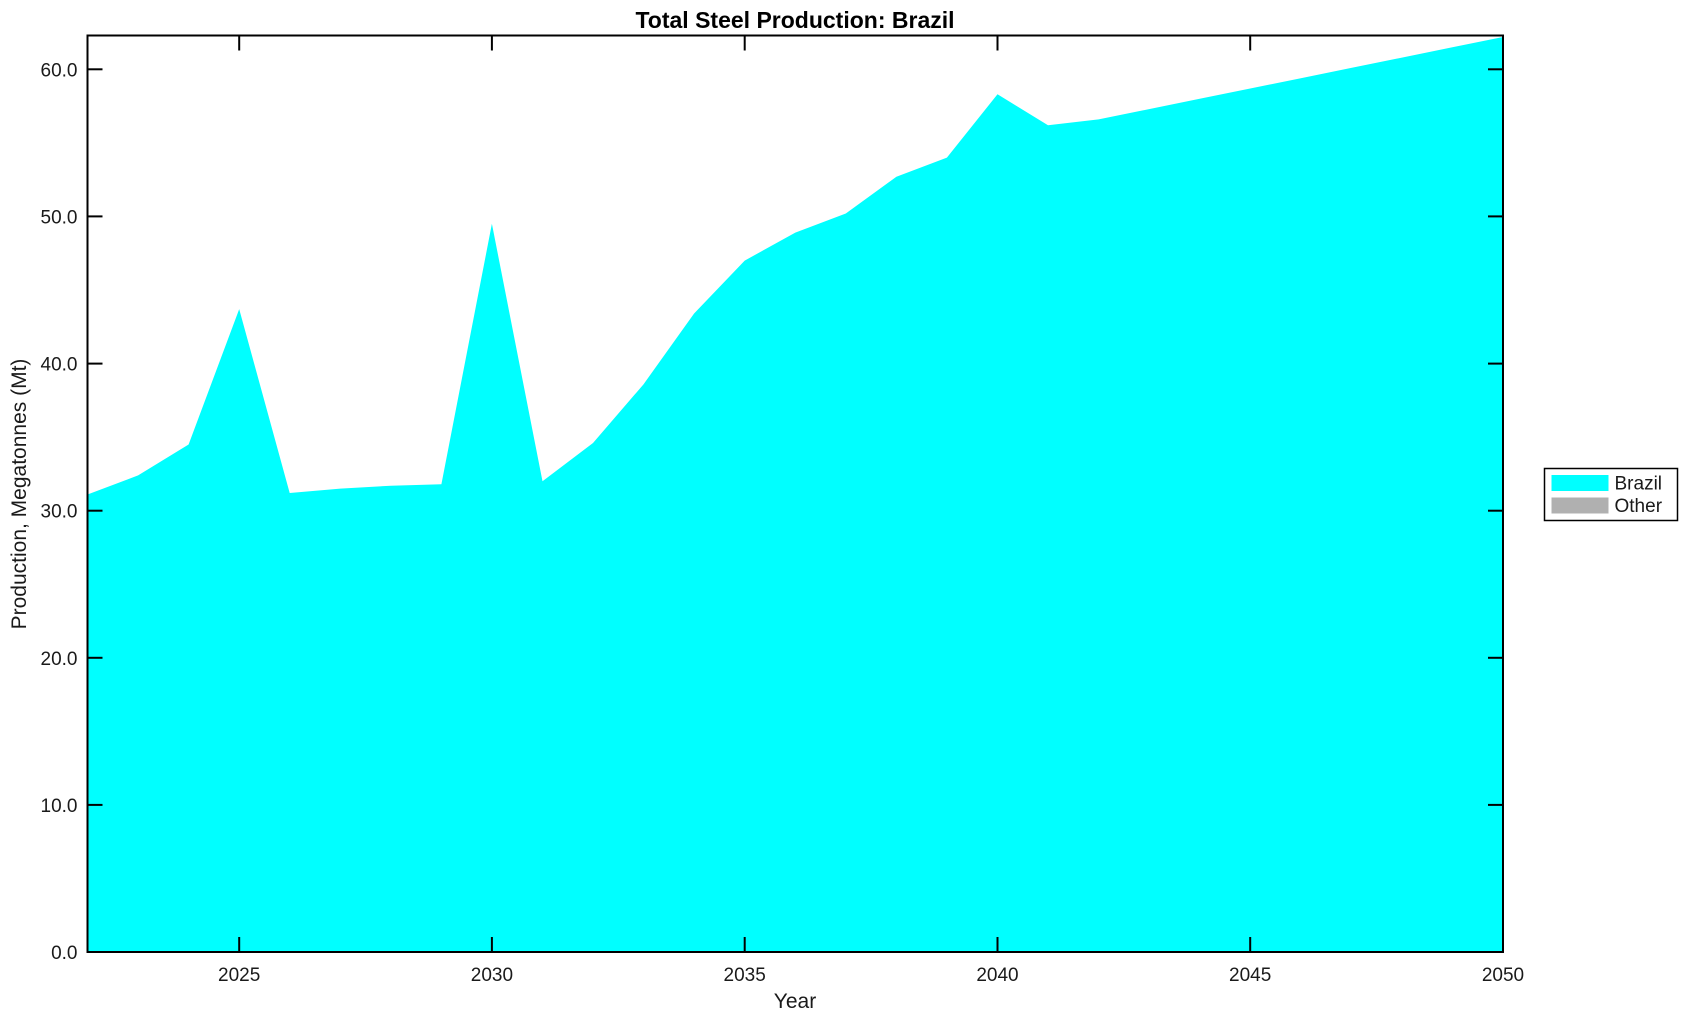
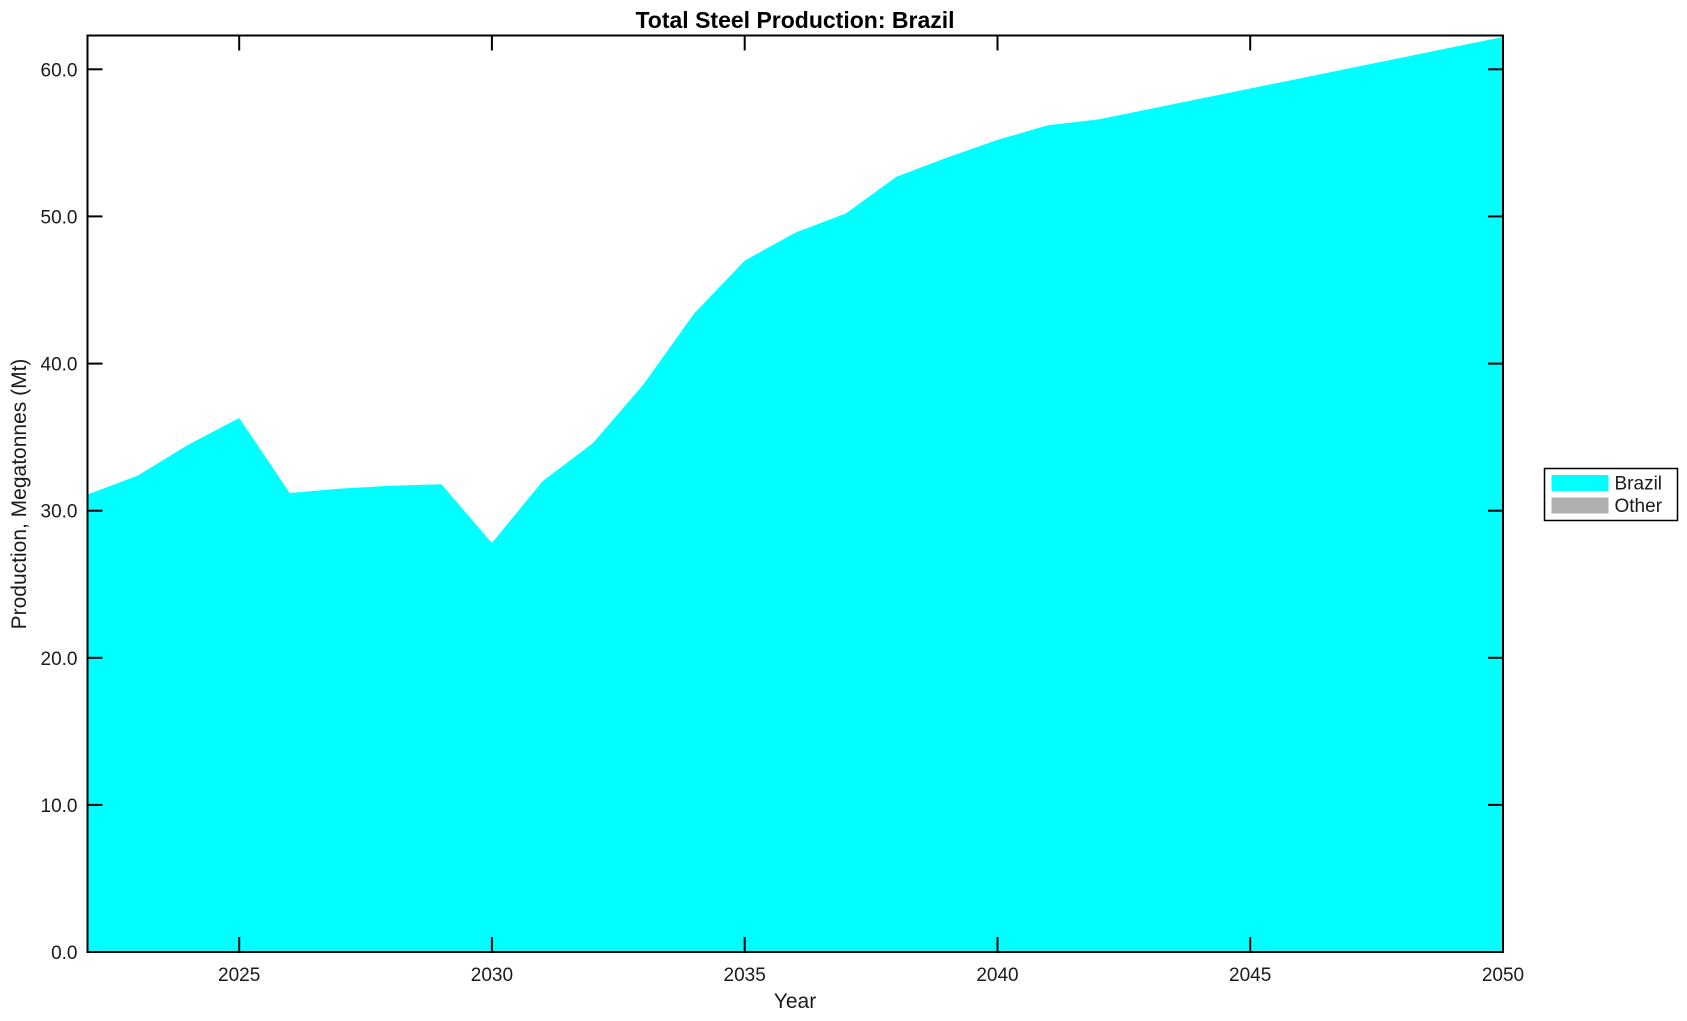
2025: 43.7 -> 36.3
2030: 49.5 -> 27.8
2040: 58.3 -> 55.2
